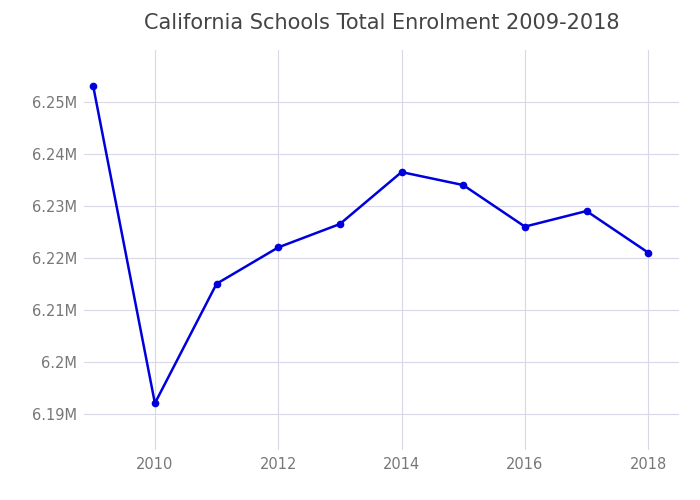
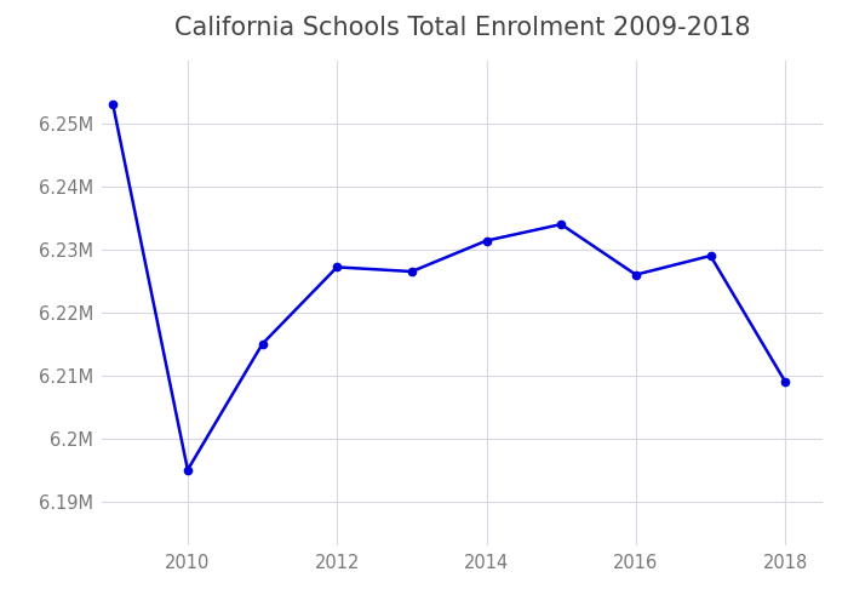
2010: 6.1920M -> 6.1950M
2012: 6.2220M -> 6.2272M
2014: 6.2365M -> 6.2314M
2018: 6.2210M -> 6.2090M
